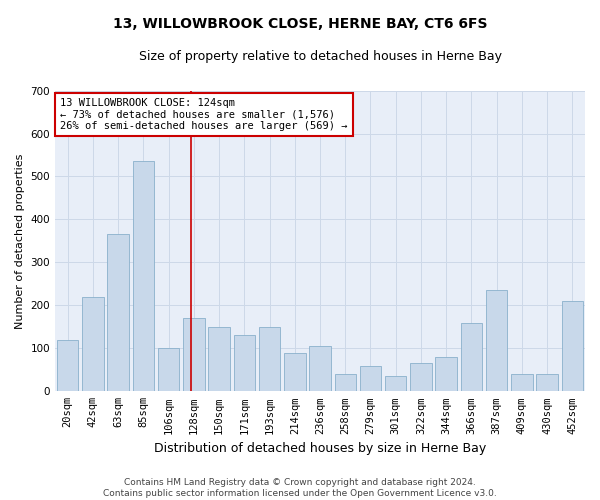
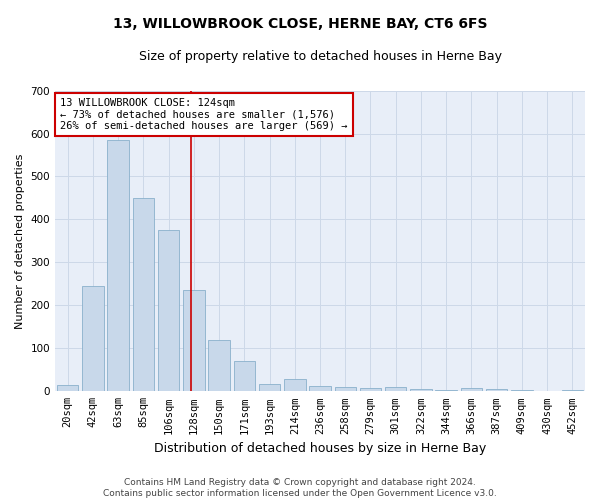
20sqm: 120 -> 15
42sqm: 220 -> 245
63sqm: 365 -> 585
85sqm: 535 -> 450
106sqm: 100 -> 375
128sqm: 170 -> 235
150sqm: 150 -> 120
171sqm: 130 -> 70
193sqm: 150 -> 18
214sqm: 90 -> 28
236sqm: 105 -> 12
258sqm: 40 -> 10
279sqm: 60 -> 8
301sqm: 35 -> 10
322sqm: 65 -> 5
344sqm: 80 -> 3
366sqm: 160 -> 8
387sqm: 235 -> 5
409sqm: 40 -> 2
430sqm: 40 -> 1
452sqm: 210 -> 2
